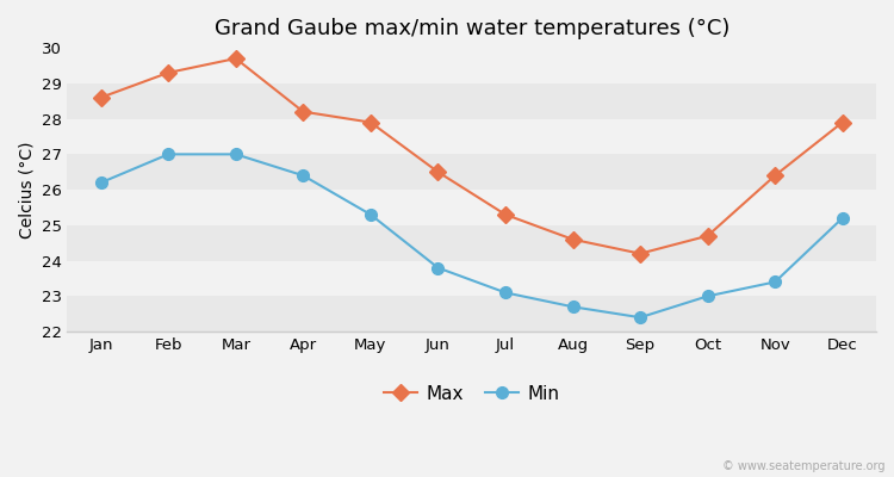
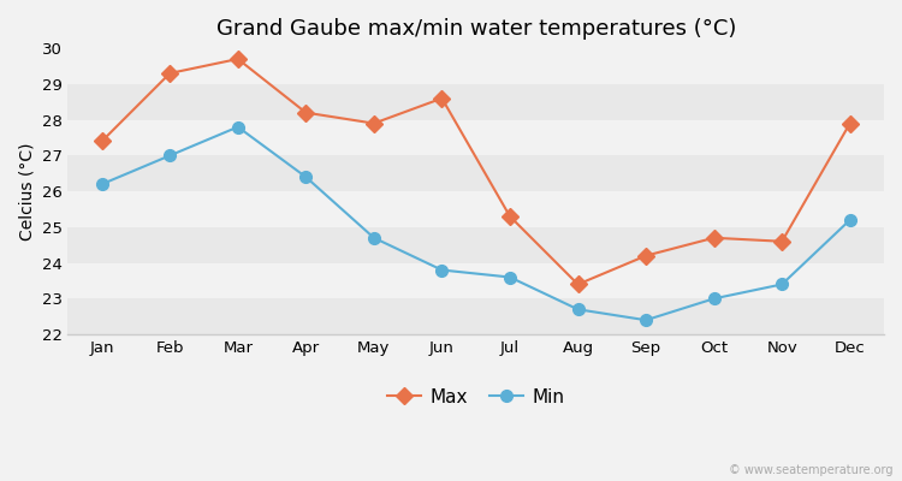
Max/Jan: 28.6 -> 27.4
Min/Mar: 27.0 -> 27.8
Min/May: 25.3 -> 24.7
Max/Jun: 26.5 -> 28.6
Min/Jul: 23.1 -> 23.6
Max/Aug: 24.6 -> 23.4
Max/Nov: 26.4 -> 24.6
